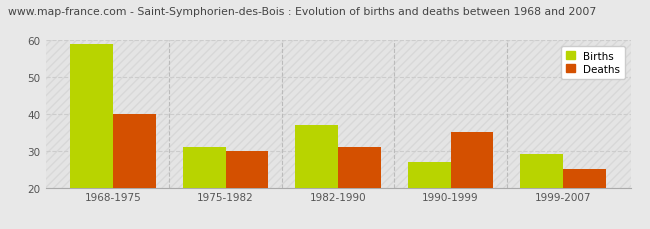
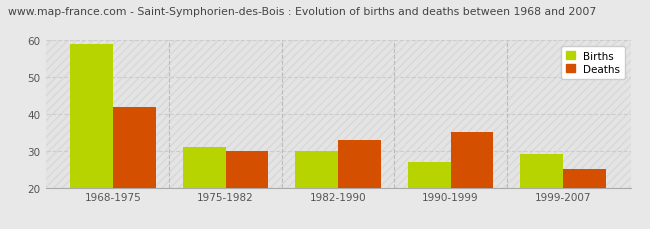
Deaths/1968-1975: 40 -> 42
Births/1982-1990: 37 -> 30
Deaths/1982-1990: 31 -> 33
